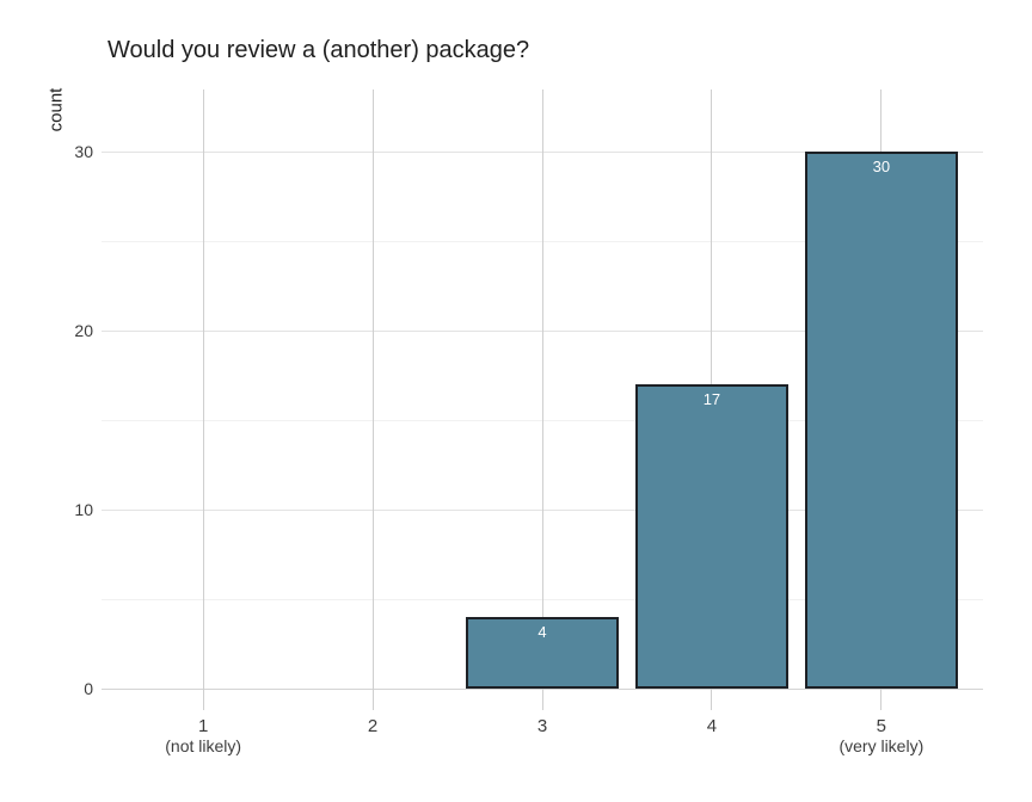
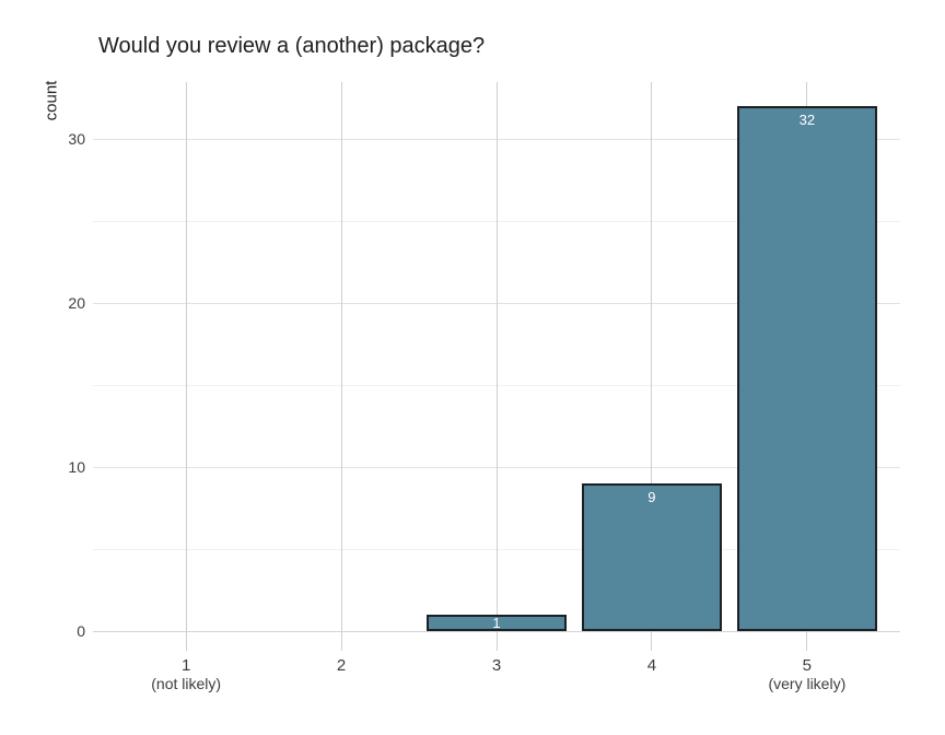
3: 4 -> 1
4: 17 -> 9
5: 30 -> 32
